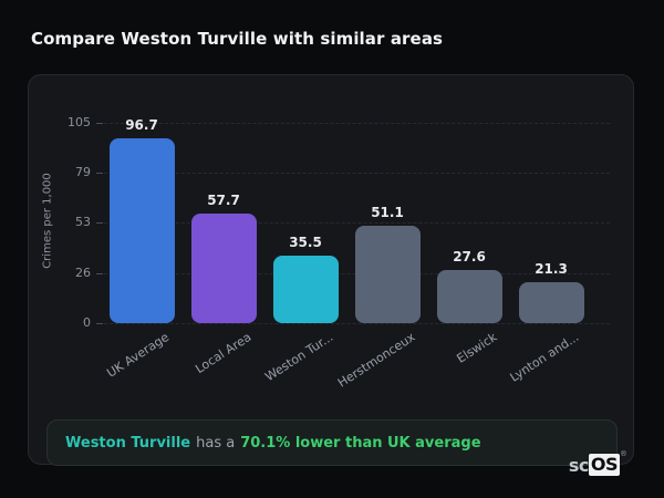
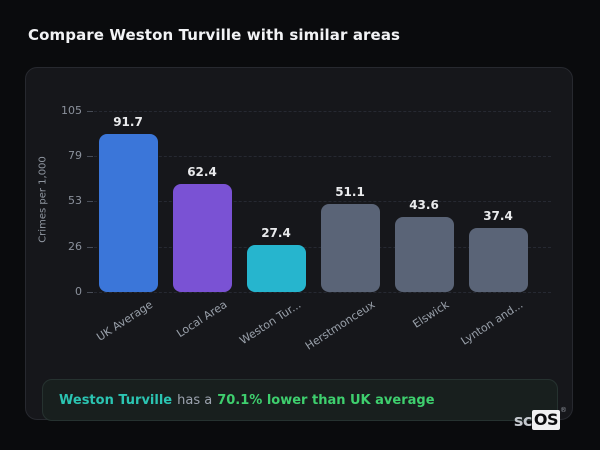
UK Average: 96.7 -> 91.7
Local Area: 57.7 -> 62.4
Weston Tur...: 35.5 -> 27.4
Elswick: 27.6 -> 43.6
Lynton and...: 21.3 -> 37.4
